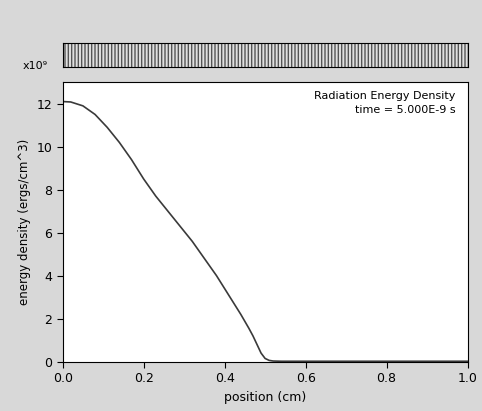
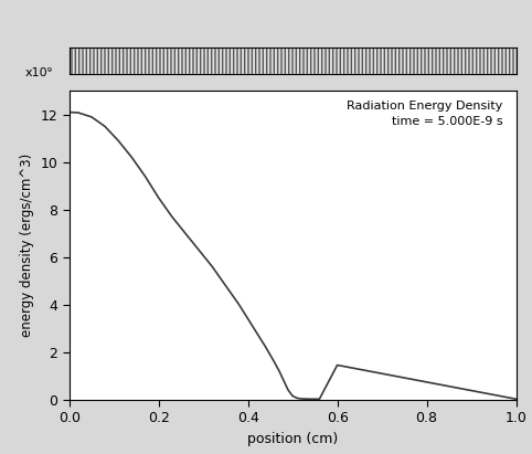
0.6: 0.02 -> 1.45
